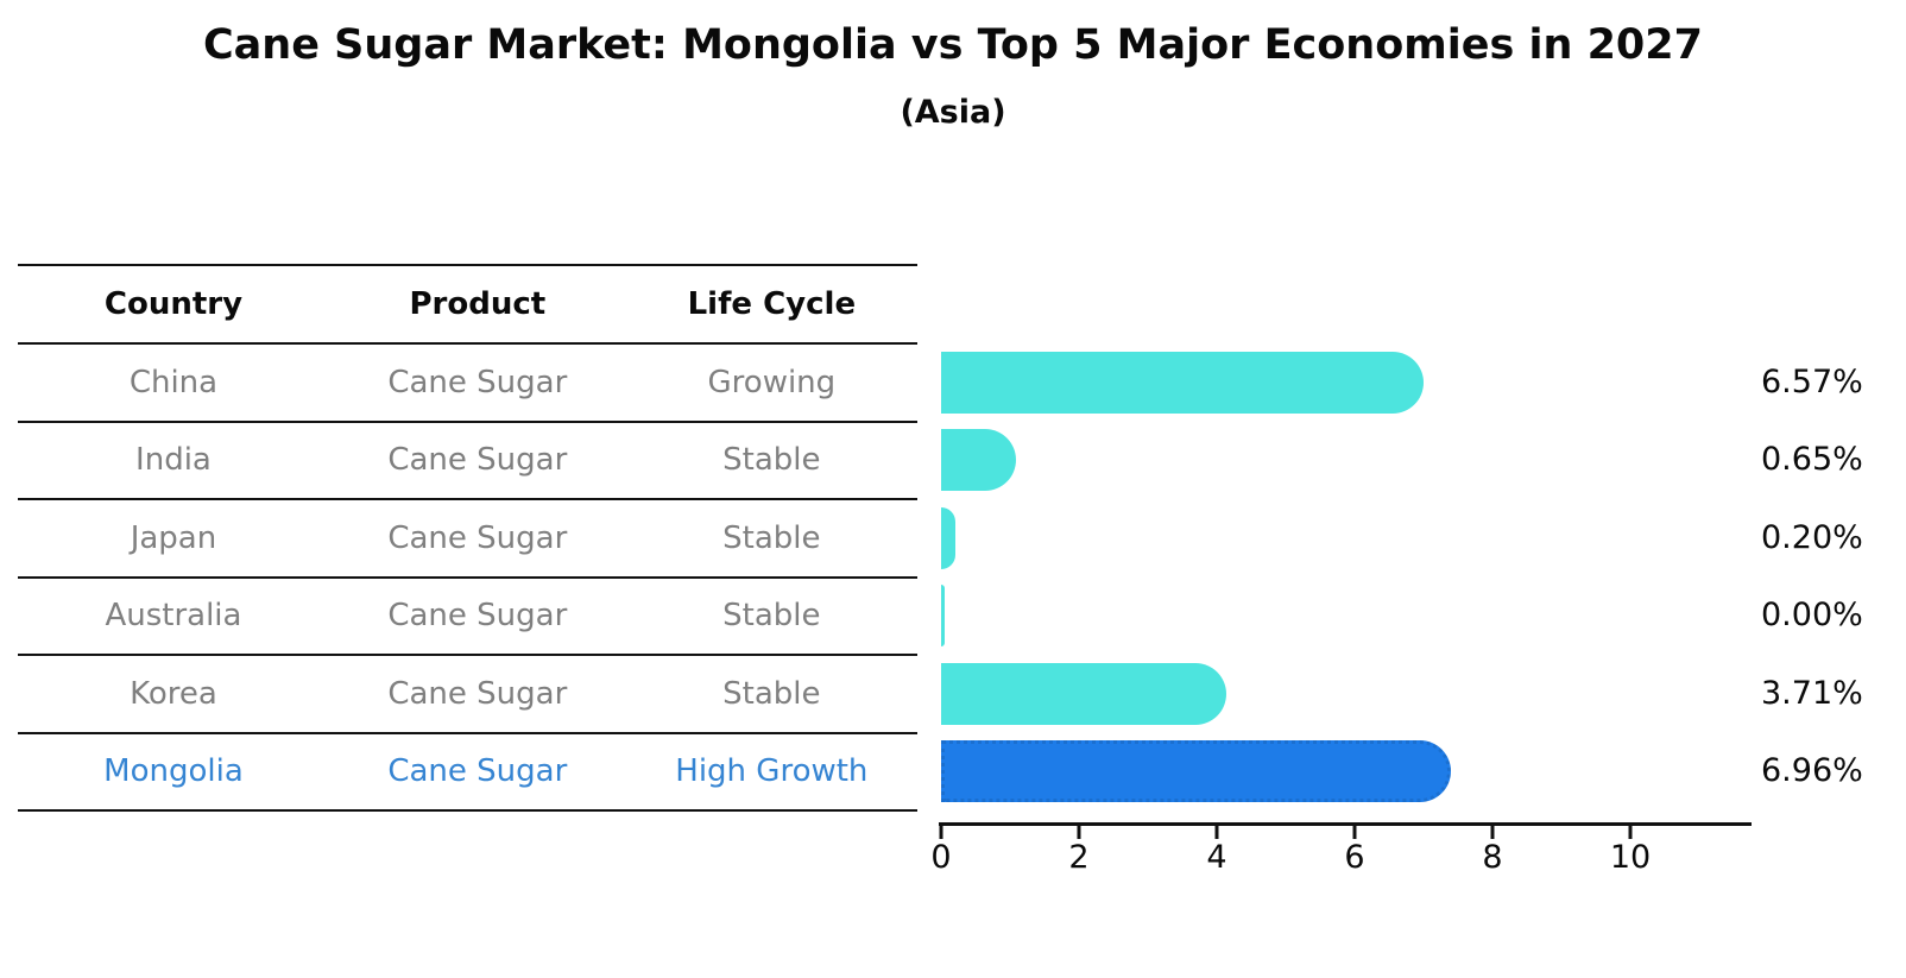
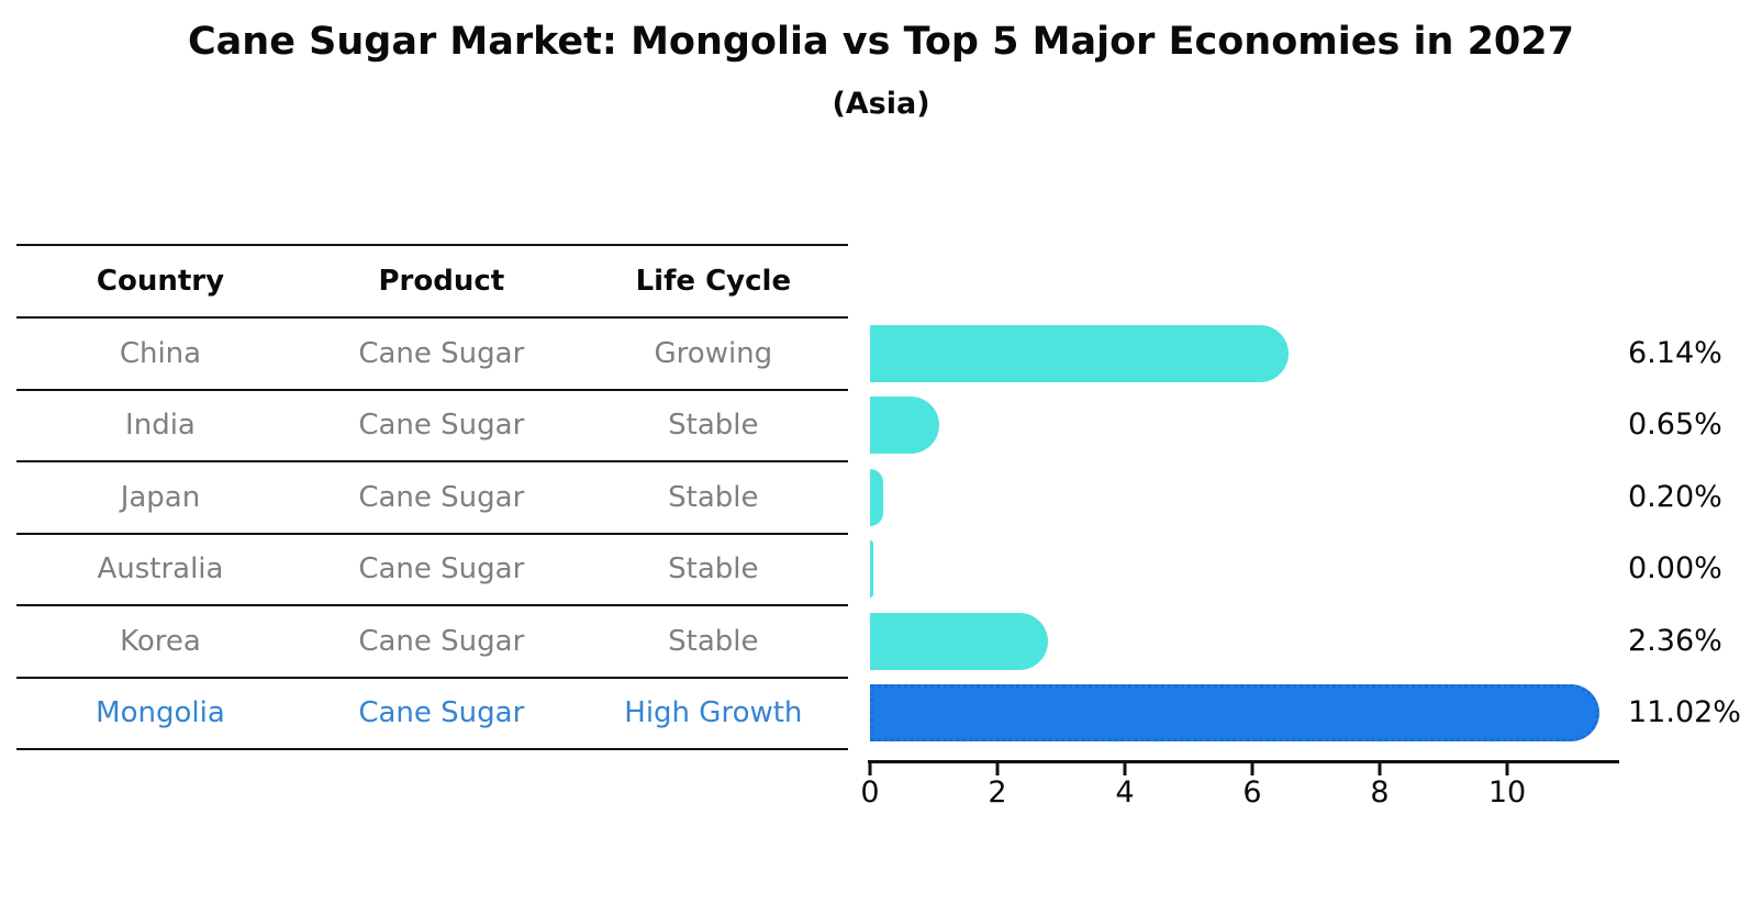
China: 6.57% -> 6.14%
Korea: 3.71% -> 2.36%
Mongolia: 6.96% -> 11.02%
